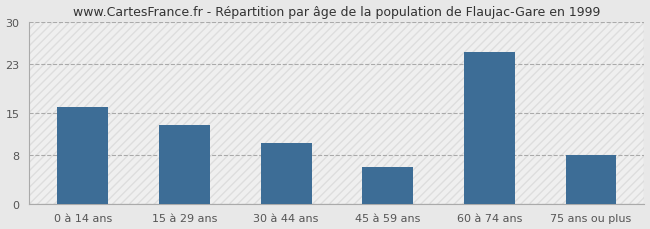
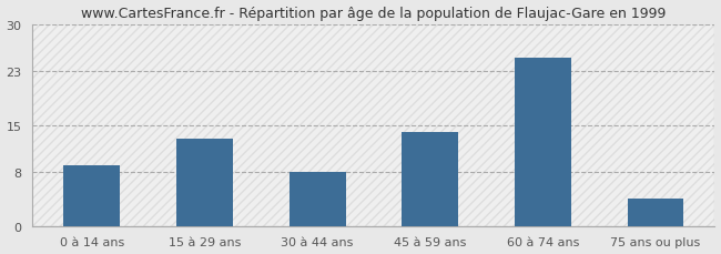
0 à 14 ans: 16 -> 9
30 à 44 ans: 10 -> 8
45 à 59 ans: 6 -> 14
75 ans ou plus: 8 -> 4
